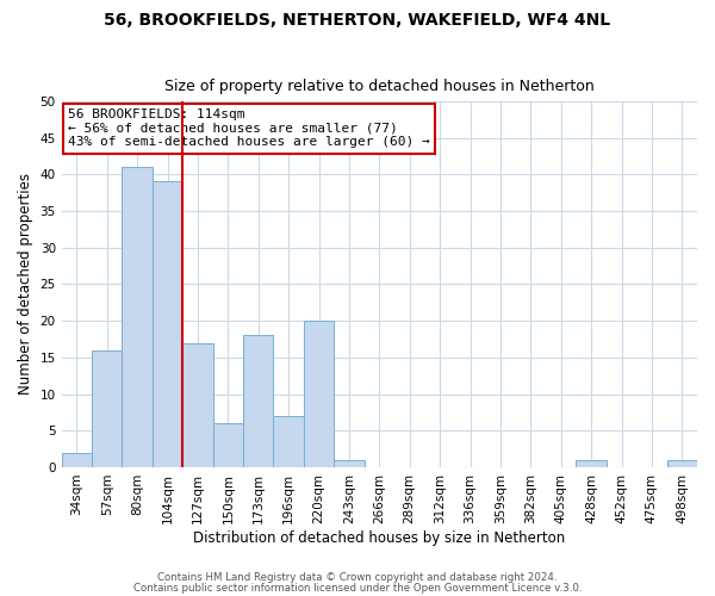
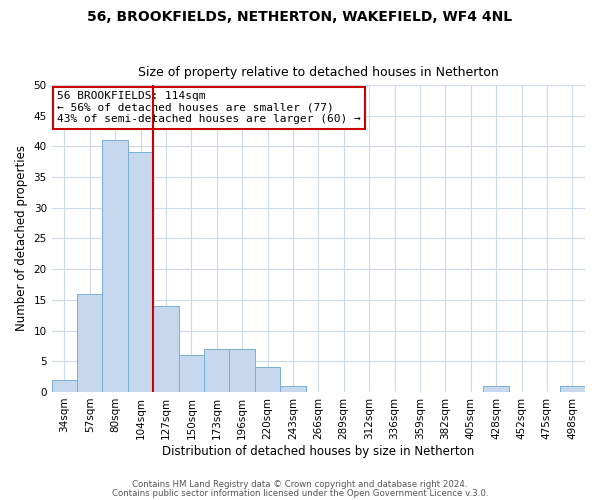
127sqm: 17 -> 14
173sqm: 18 -> 7
220sqm: 20 -> 4
